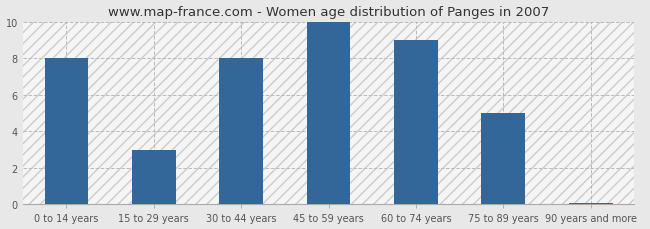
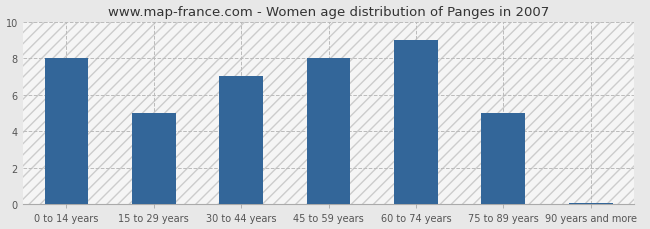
15 to 29 years: 3.0 -> 5.0
30 to 44 years: 8.0 -> 7.0
45 to 59 years: 10.0 -> 8.0
